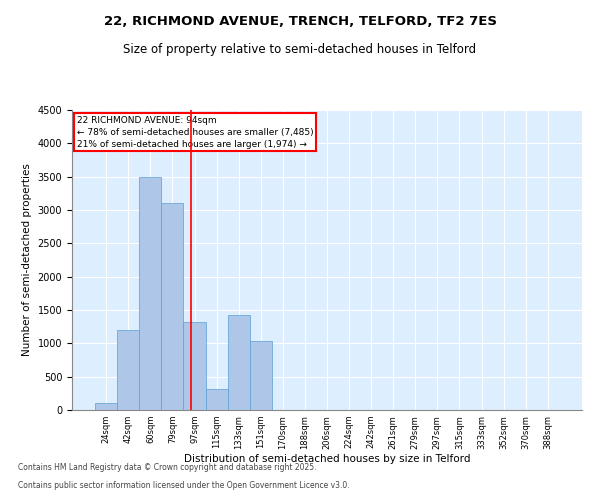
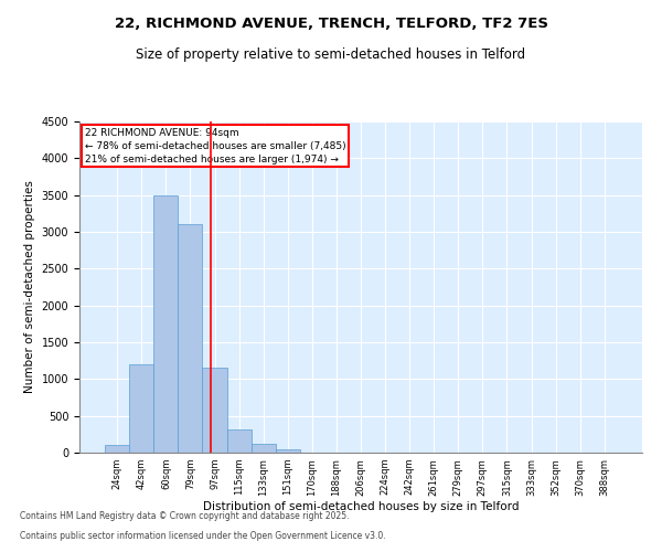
97sqm: 1320 -> 1150
133sqm: 1420 -> 120
151sqm: 1040 -> 50
